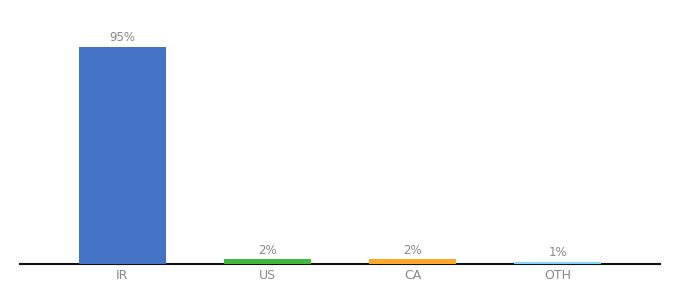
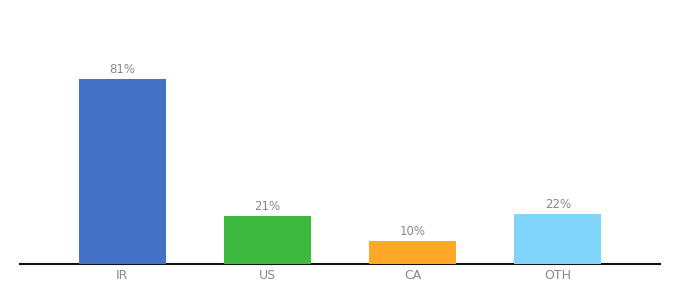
IR: 95% -> 81%
US: 2% -> 21%
CA: 2% -> 10%
OTH: 1% -> 22%
